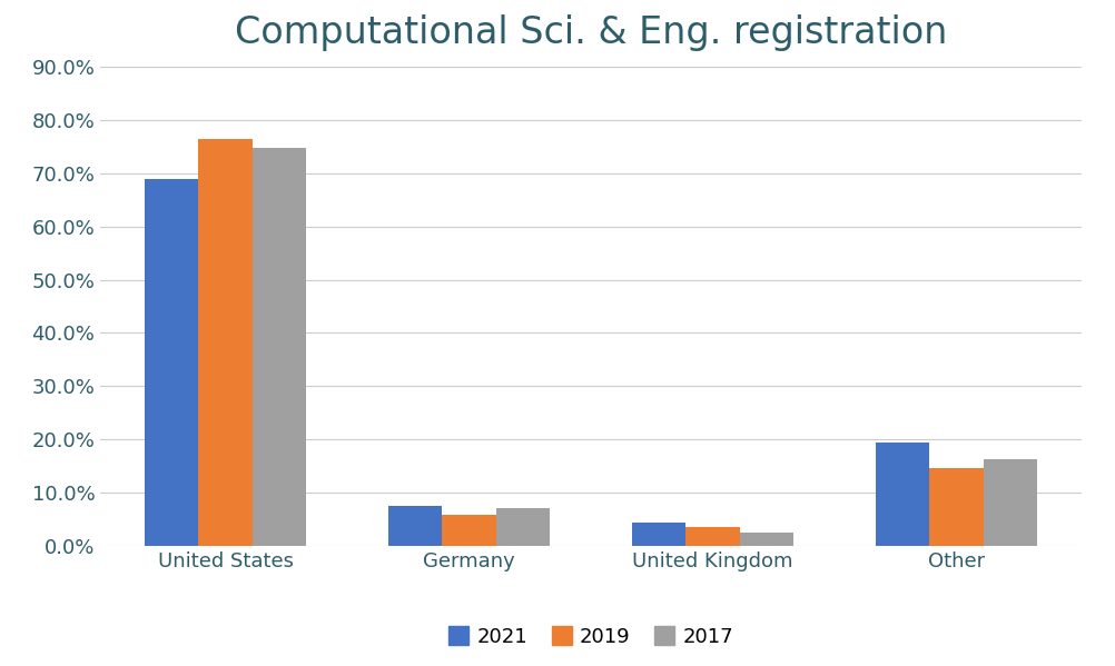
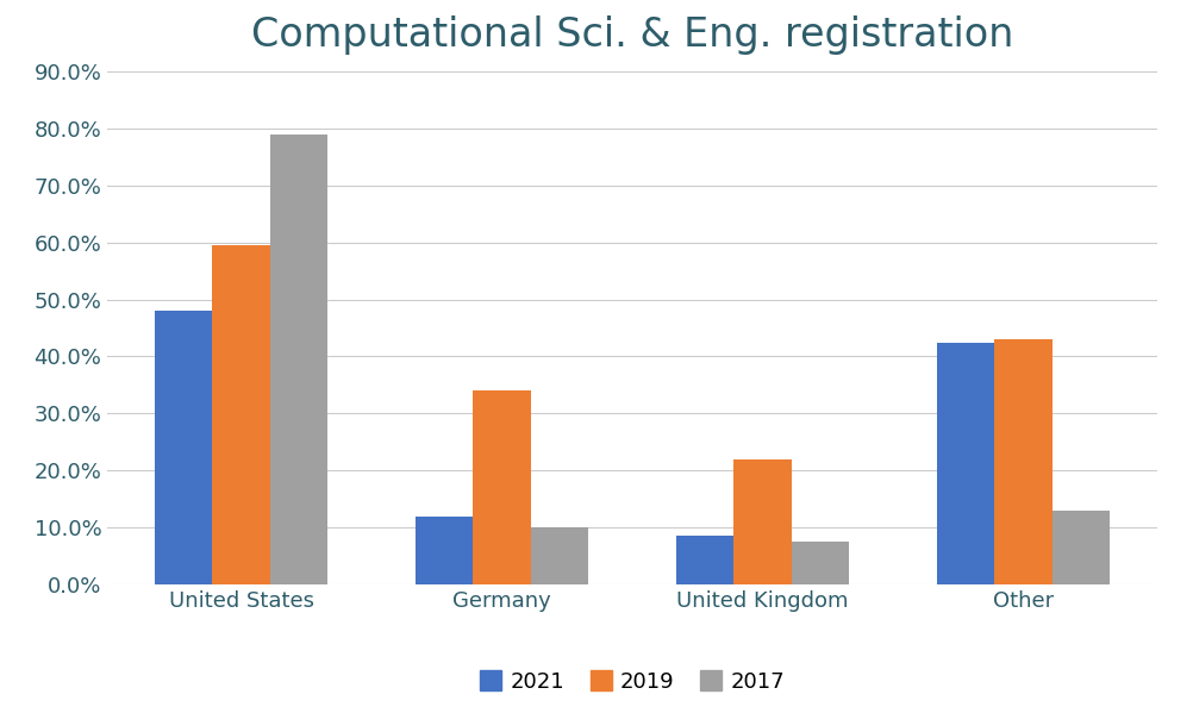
2021/United States: 69.0% -> 48.0%
2019/United States: 76.5% -> 59.5%
2017/United States: 74.8% -> 79.0%
2021/Germany: 7.5% -> 12.0%
2019/Germany: 5.8% -> 34.0%
2017/Germany: 7.2% -> 10.0%
2021/United Kingdom: 4.5% -> 8.5%
2019/United Kingdom: 3.6% -> 22.0%
2017/United Kingdom: 2.5% -> 7.5%
2021/Other: 19.5% -> 42.5%
2019/Other: 14.7% -> 43.0%
2017/Other: 16.3% -> 13.0%
